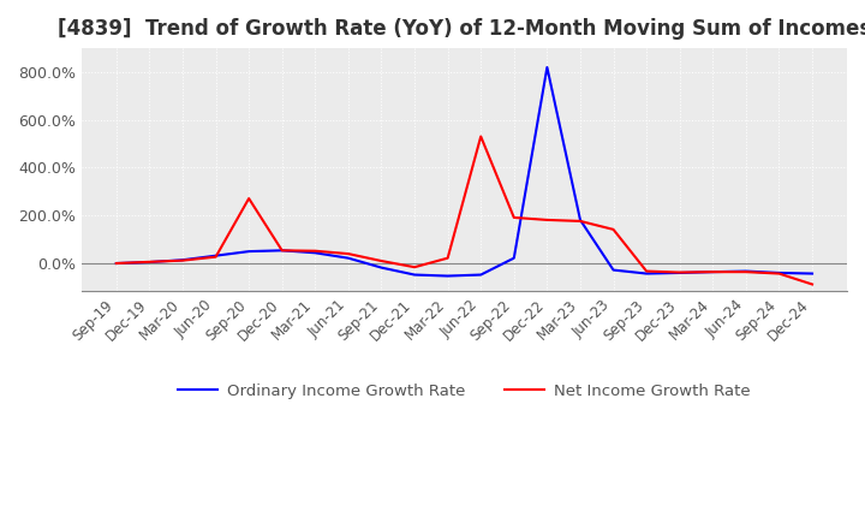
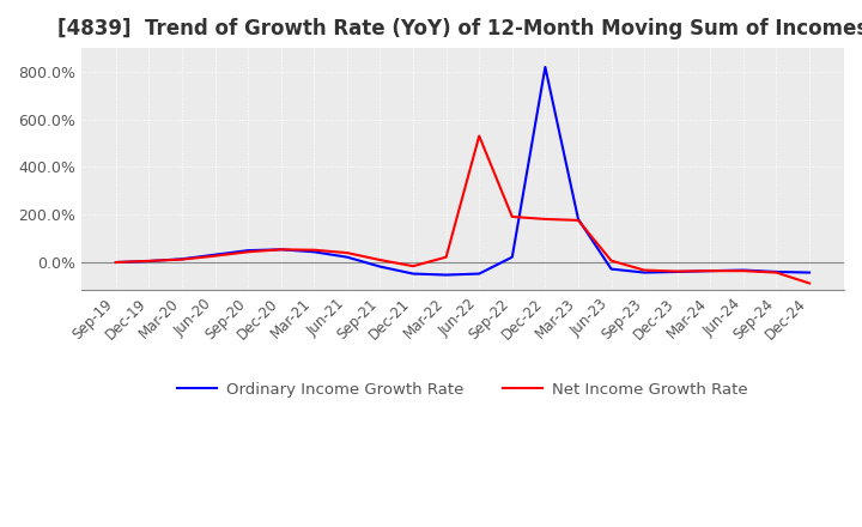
Net Income Growth Rate/Sep-20: 270% -> 40%
Net Income Growth Rate/Jun-23: 140% -> 0%
